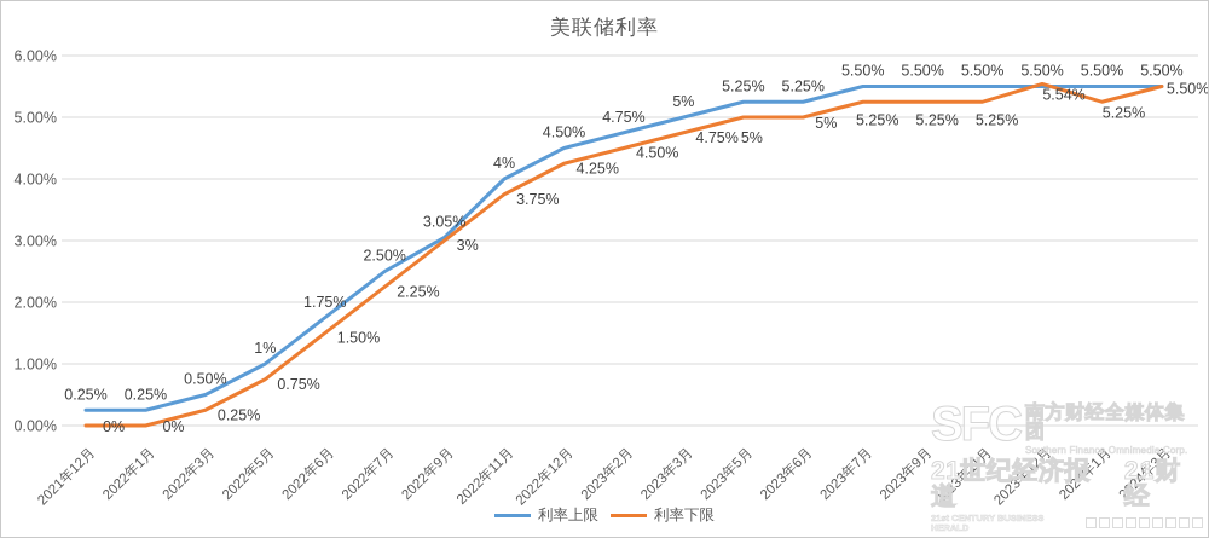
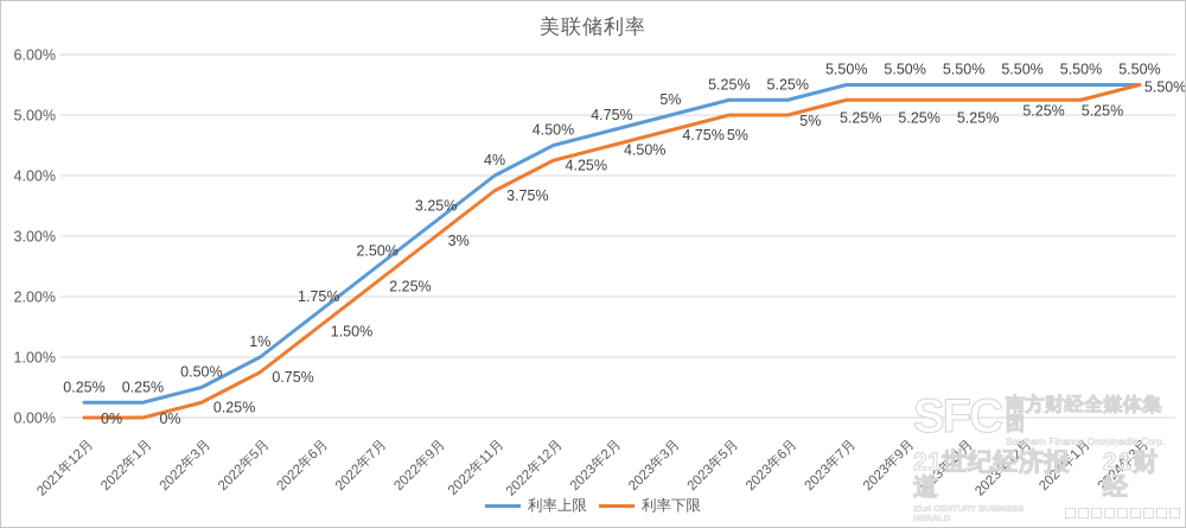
利率上限/2022年9月: 3.05% -> 3.25%
利率下限/2023年12月: 5.54% -> 5.25%
